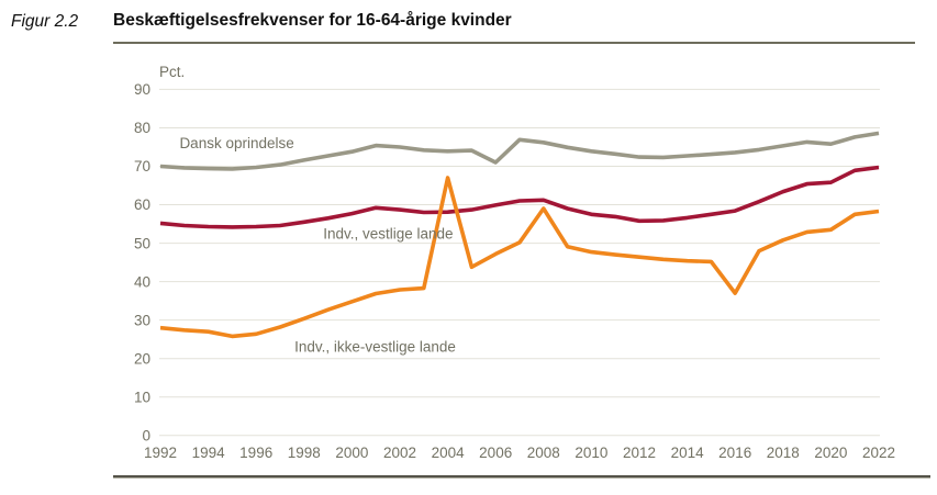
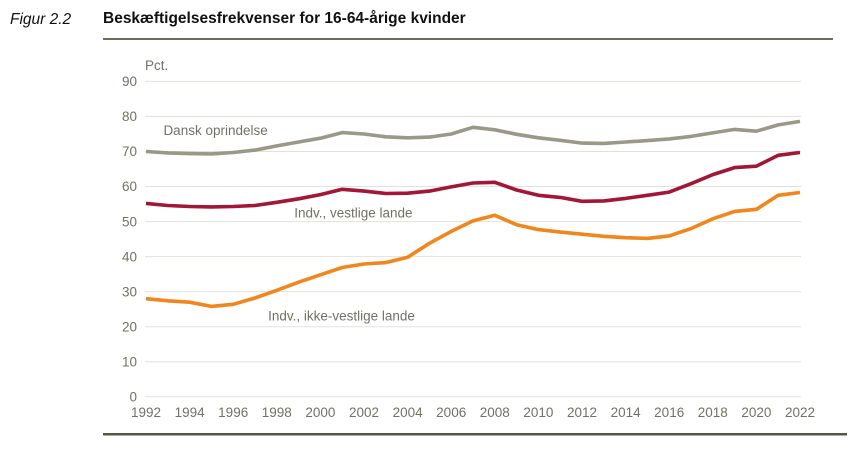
Indv., ikke-vestlige lande/2004: 67 -> 40
Dansk oprindelse/2006: 71 -> 75
Indv., ikke-vestlige lande/2008: 59 -> 52
Indv., ikke-vestlige lande/2016: 37 -> 46
